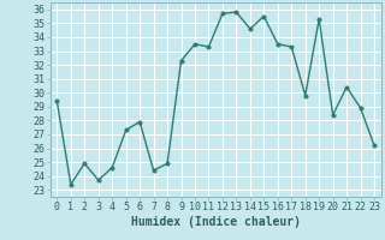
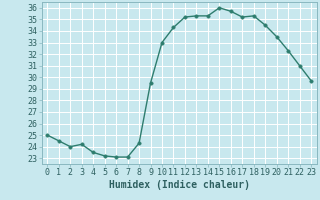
0: 29.4 -> 25.0
1: 23.4 -> 24.5
2: 24.9 -> 24.0
3: 23.7 -> 24.2
4: 24.6 -> 23.5
5: 27.3 -> 23.2
6: 27.9 -> 23.1
7: 24.4 -> 23.1
8: 24.9 -> 24.3
9: 32.3 -> 29.5
10: 33.5 -> 33.0
11: 33.3 -> 34.3
12: 35.7 -> 35.2
13: 35.8 -> 35.3
14: 34.6 -> 35.3
15: 35.5 -> 36.0
16: 33.5 -> 35.7
17: 33.3 -> 35.2
18: 29.8 -> 35.3
19: 35.3 -> 34.5
20: 28.4 -> 33.5
21: 30.4 -> 32.3
22: 28.9 -> 31.0
23: 26.2 -> 29.7
